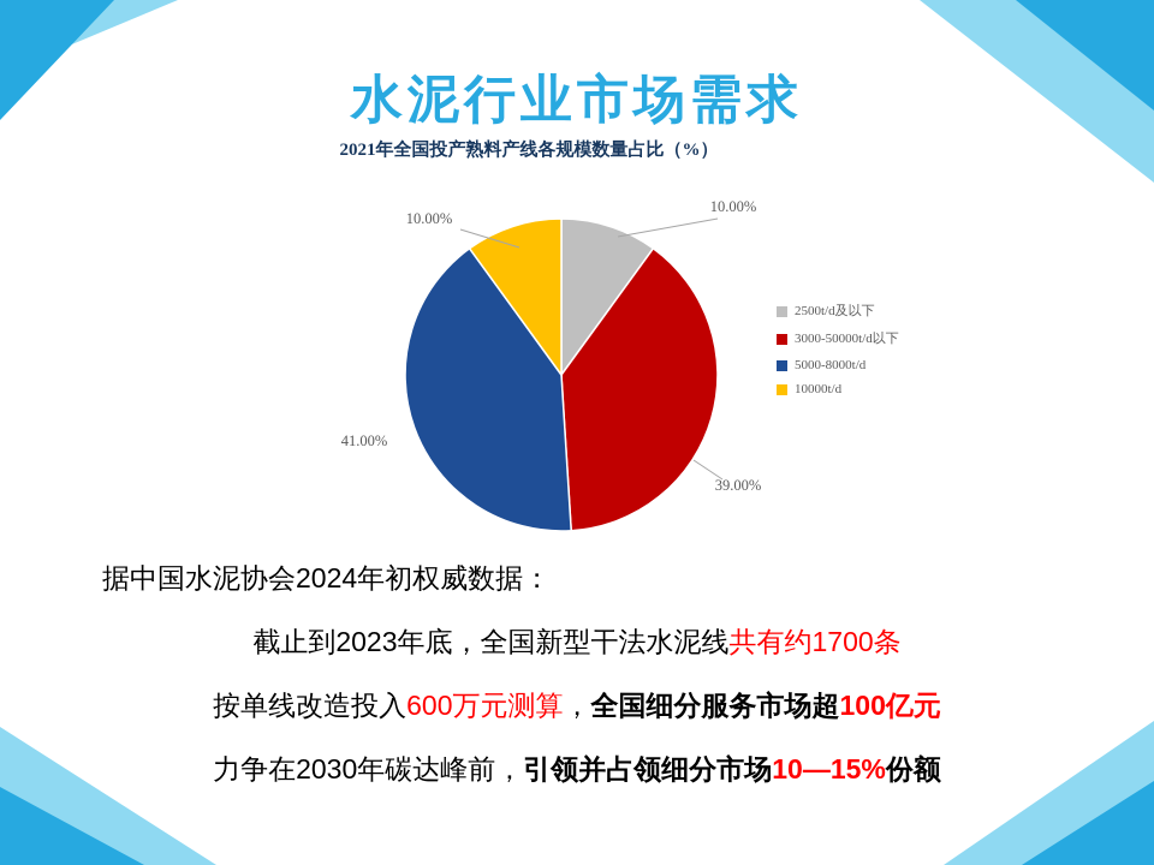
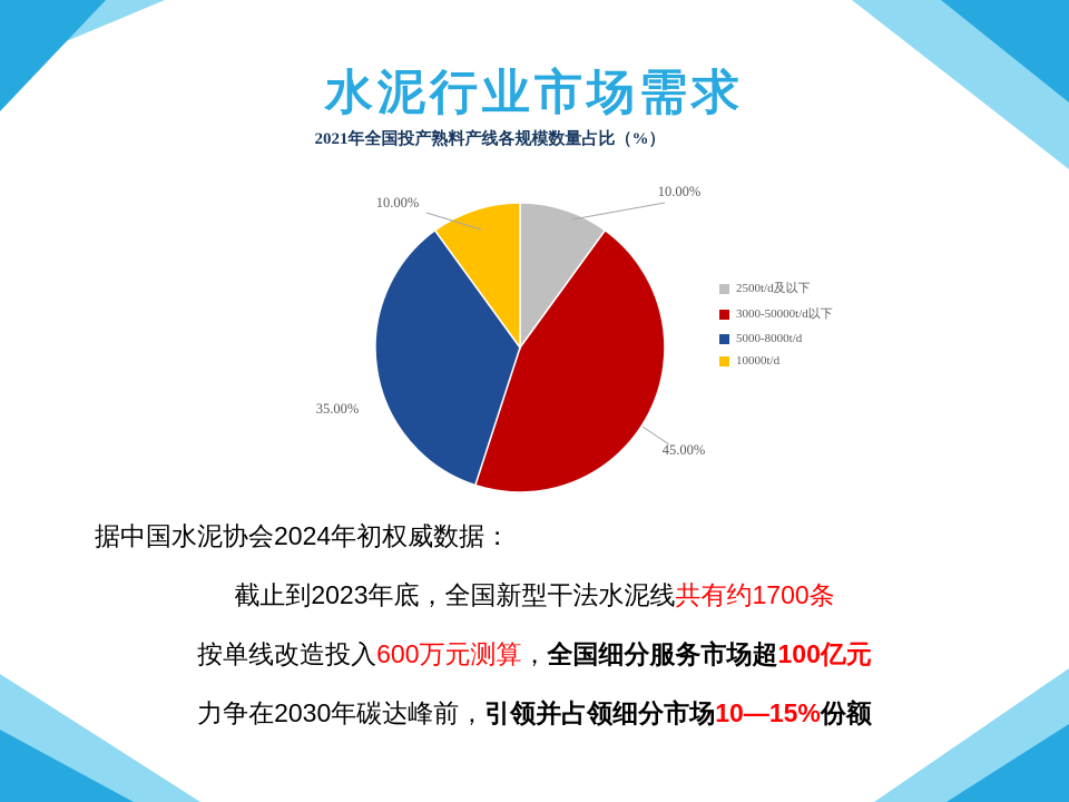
3000-50000t/d以下: 39.00% -> 45.00%
5000-8000t/d: 41.00% -> 35.00%
